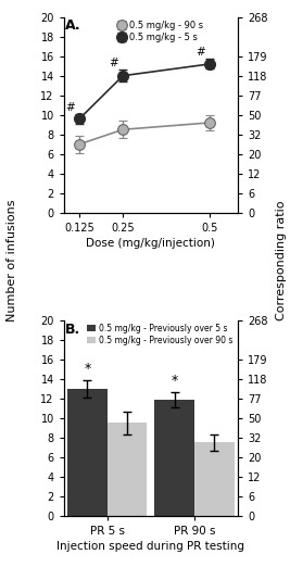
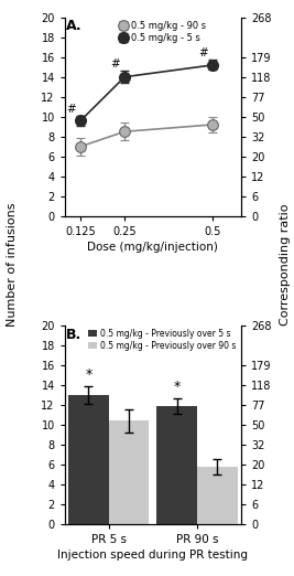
0.5 mg/kg - Previously over 90 s/PR 5 s: 9.5 -> 10.4
0.5 mg/kg - Previously over 90 s/PR 90 s: 7.5 -> 5.8
